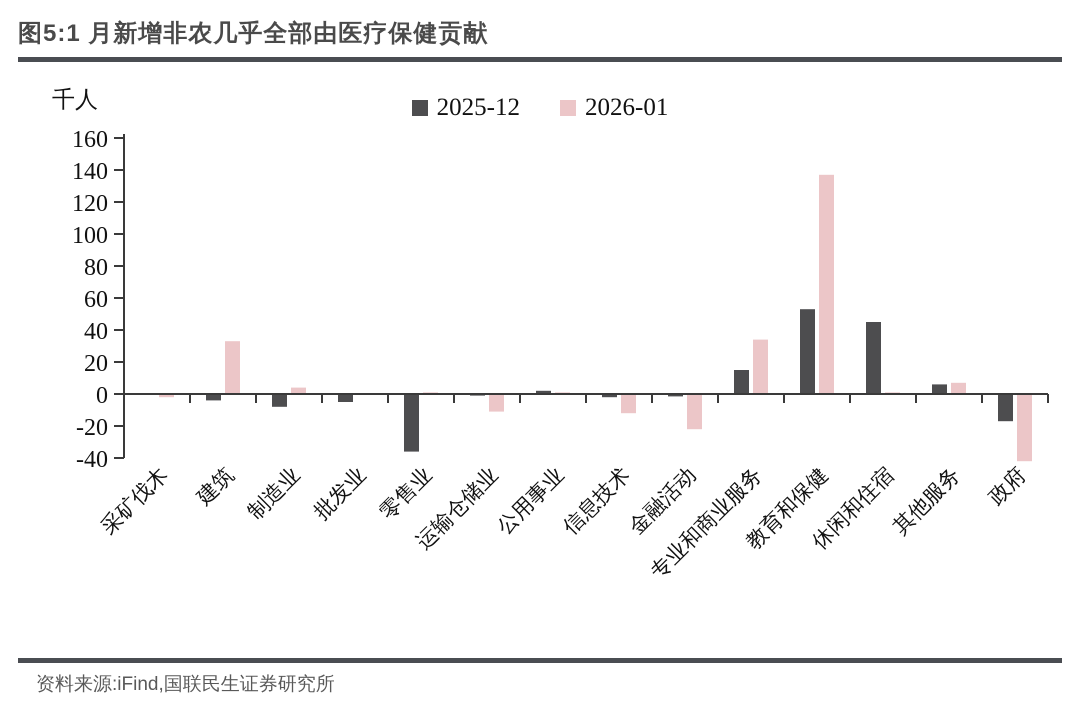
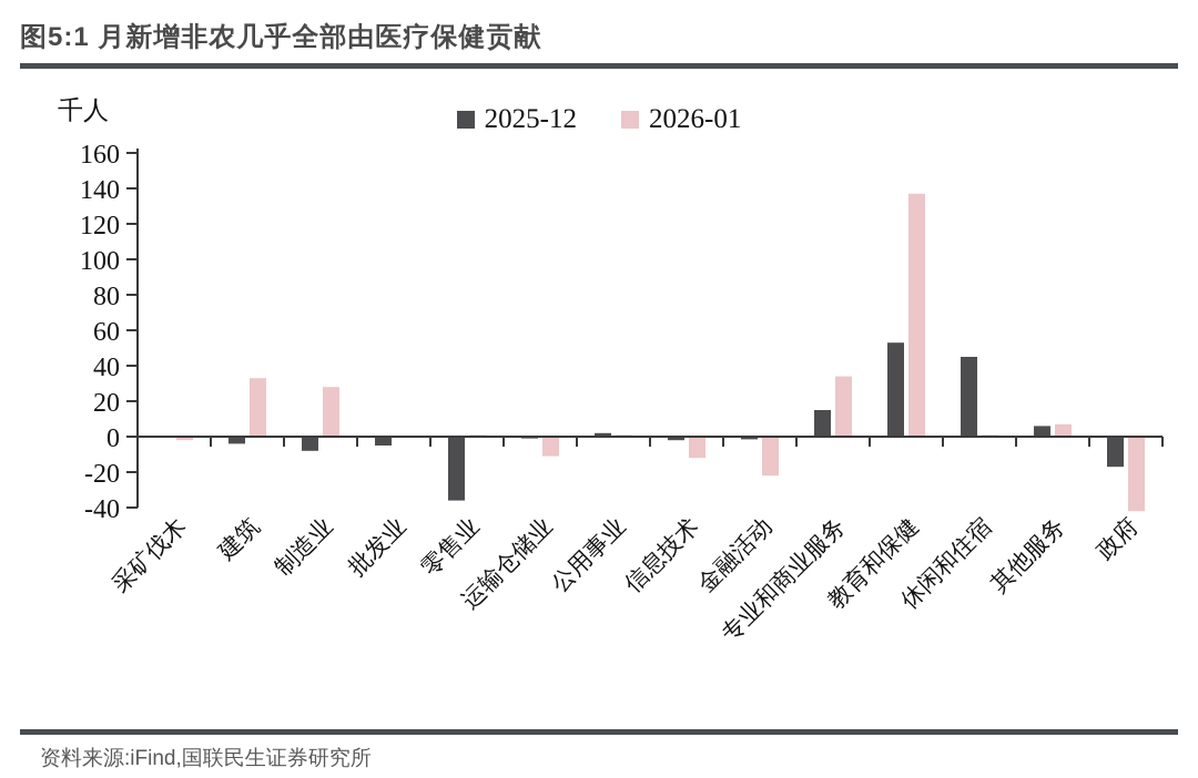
2026-01/制造业: 4 -> 28
